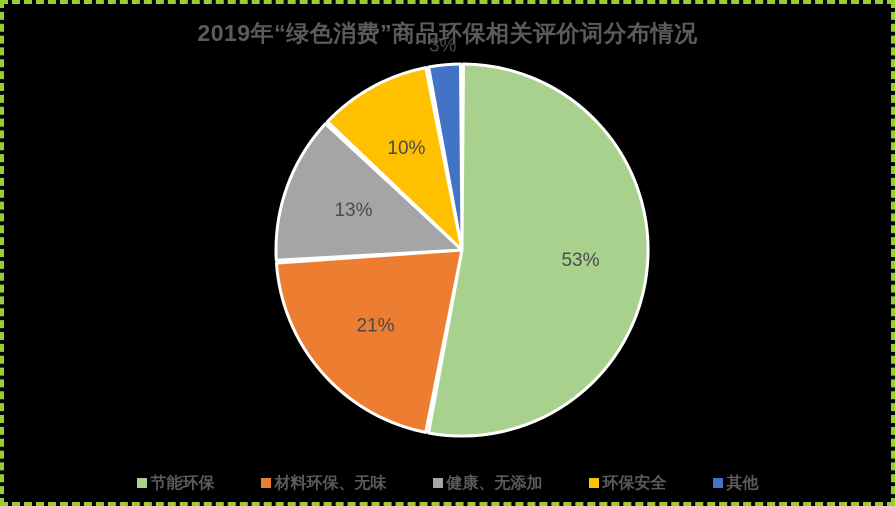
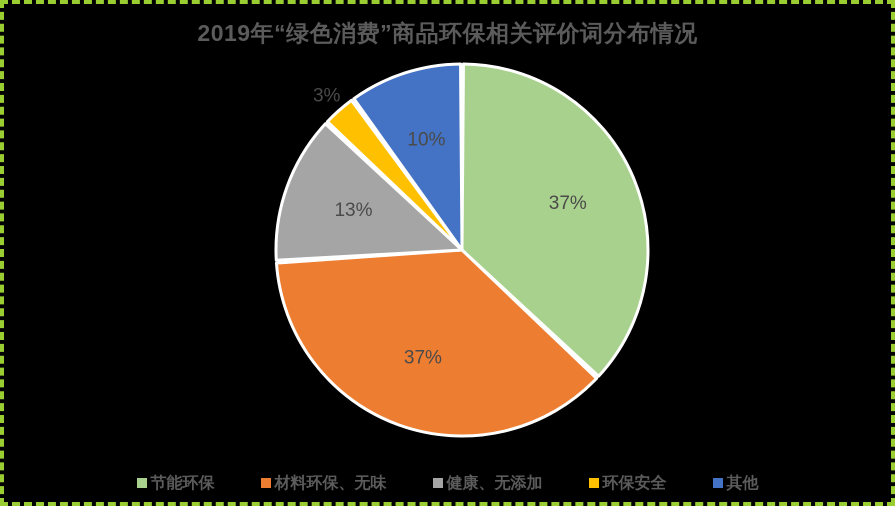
节能环保: 53% -> 37%
材料环保、无味: 21% -> 37%
环保安全: 10% -> 3%
其他: 3% -> 10%
